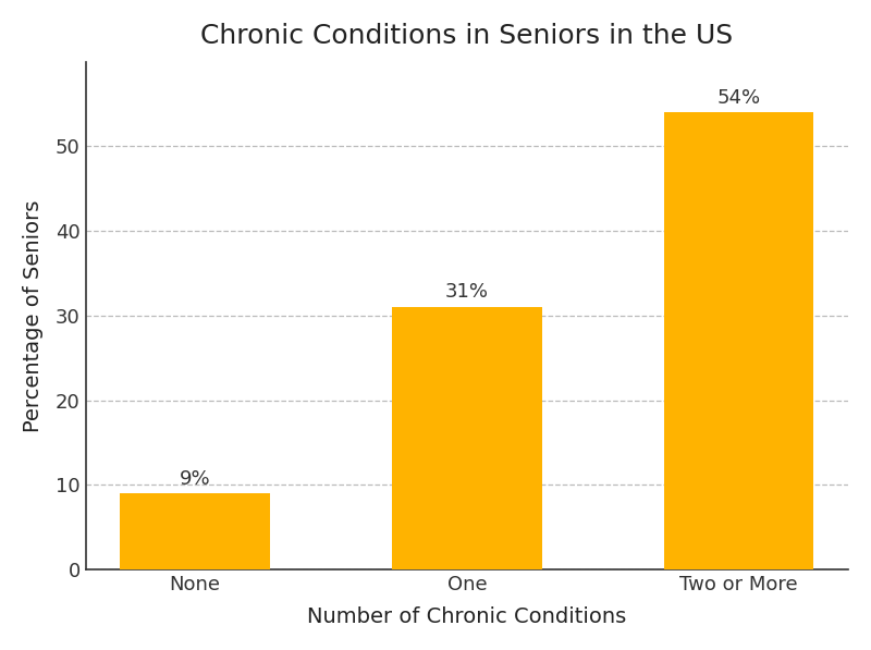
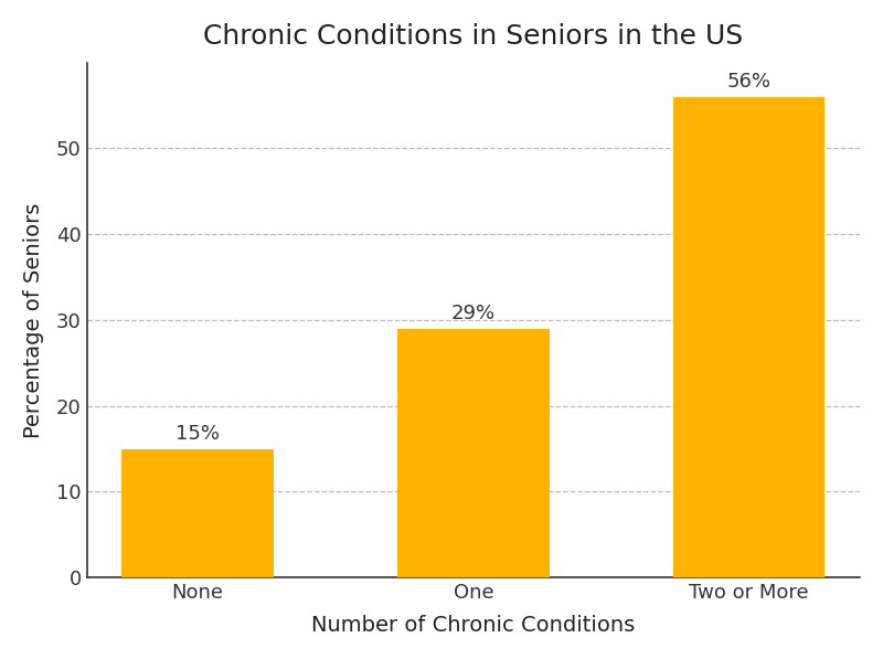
None: 9% -> 15%
One: 31% -> 29%
Two or More: 54% -> 56%
